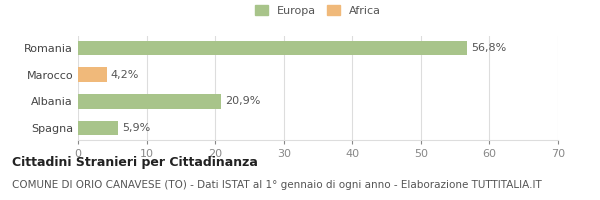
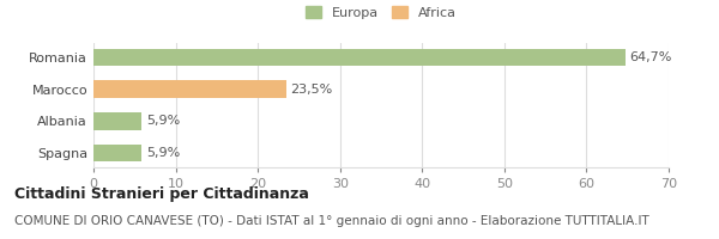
Romania: 56,8% -> 64,7%
Marocco: 4,2% -> 23,5%
Albania: 20,9% -> 5,9%
